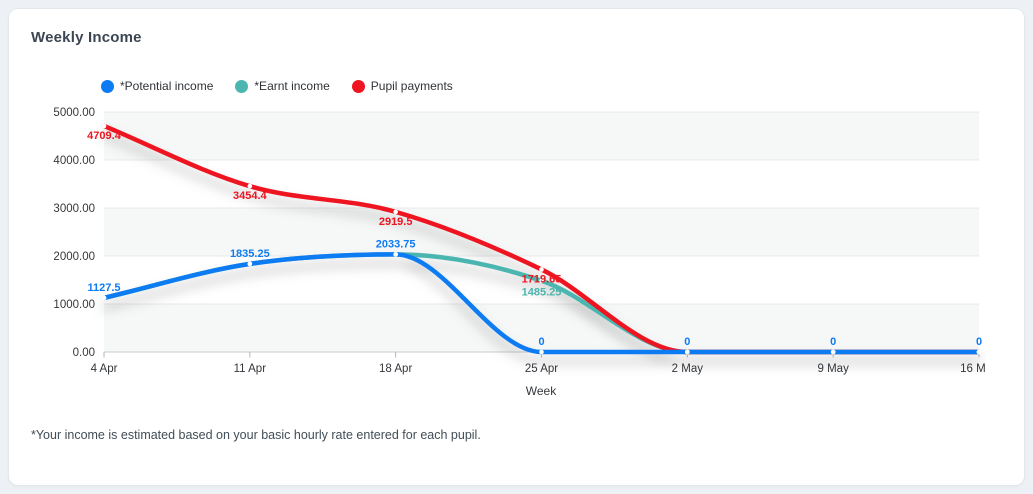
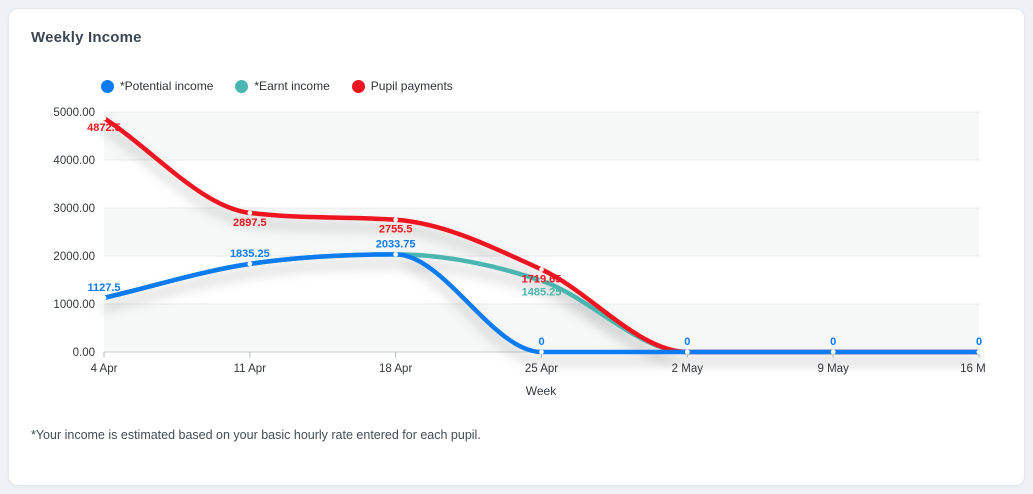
Pupil payments/4 Apr: 4709.4 -> 4872.5
Pupil payments/11 Apr: 3454.4 -> 2897.5
Pupil payments/18 Apr: 2919.5 -> 2755.5
